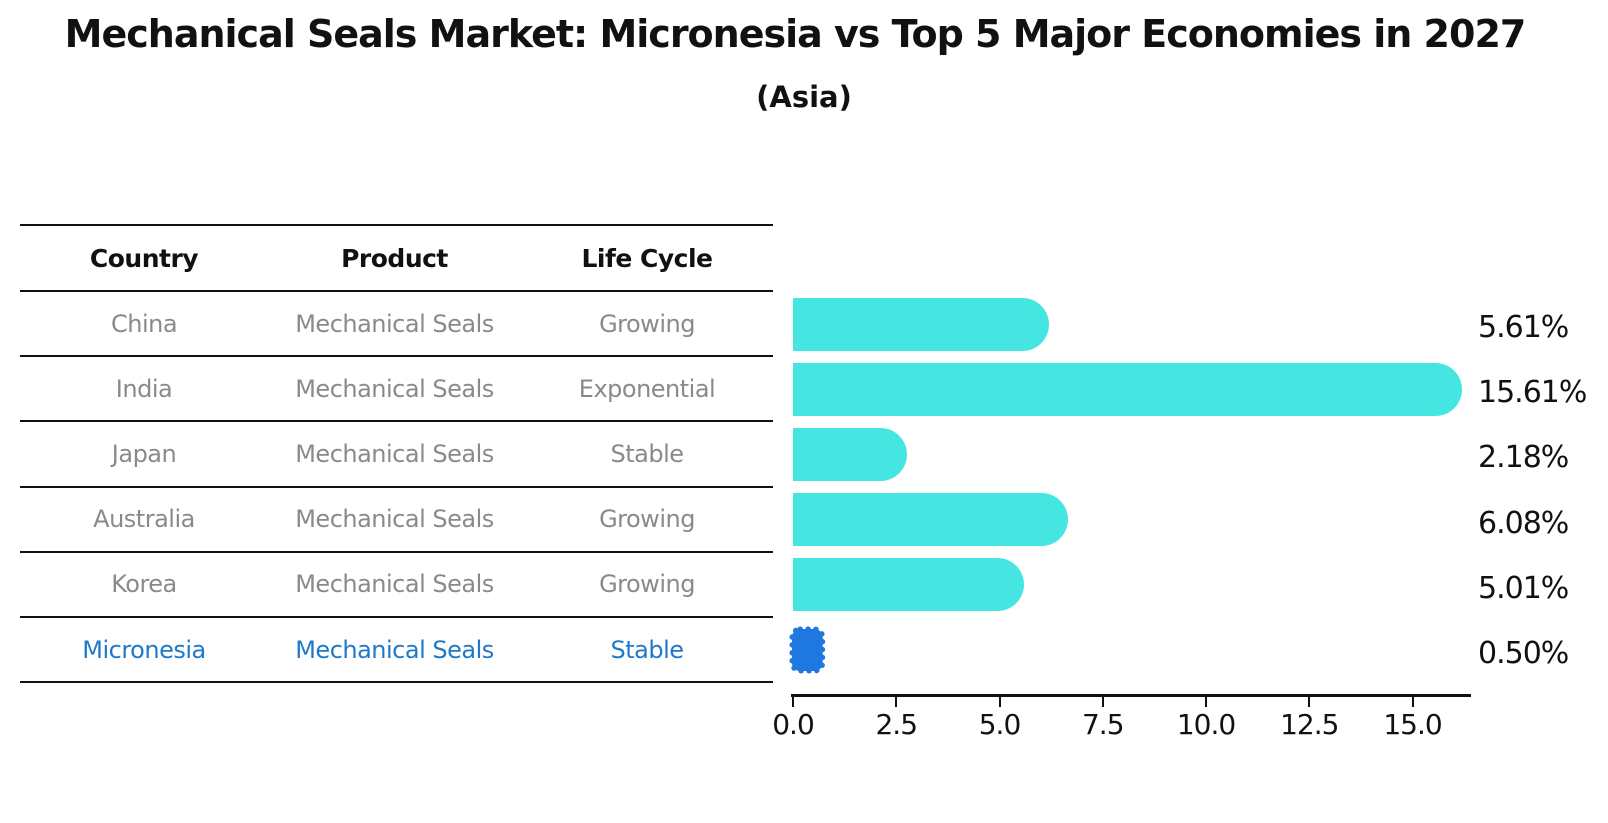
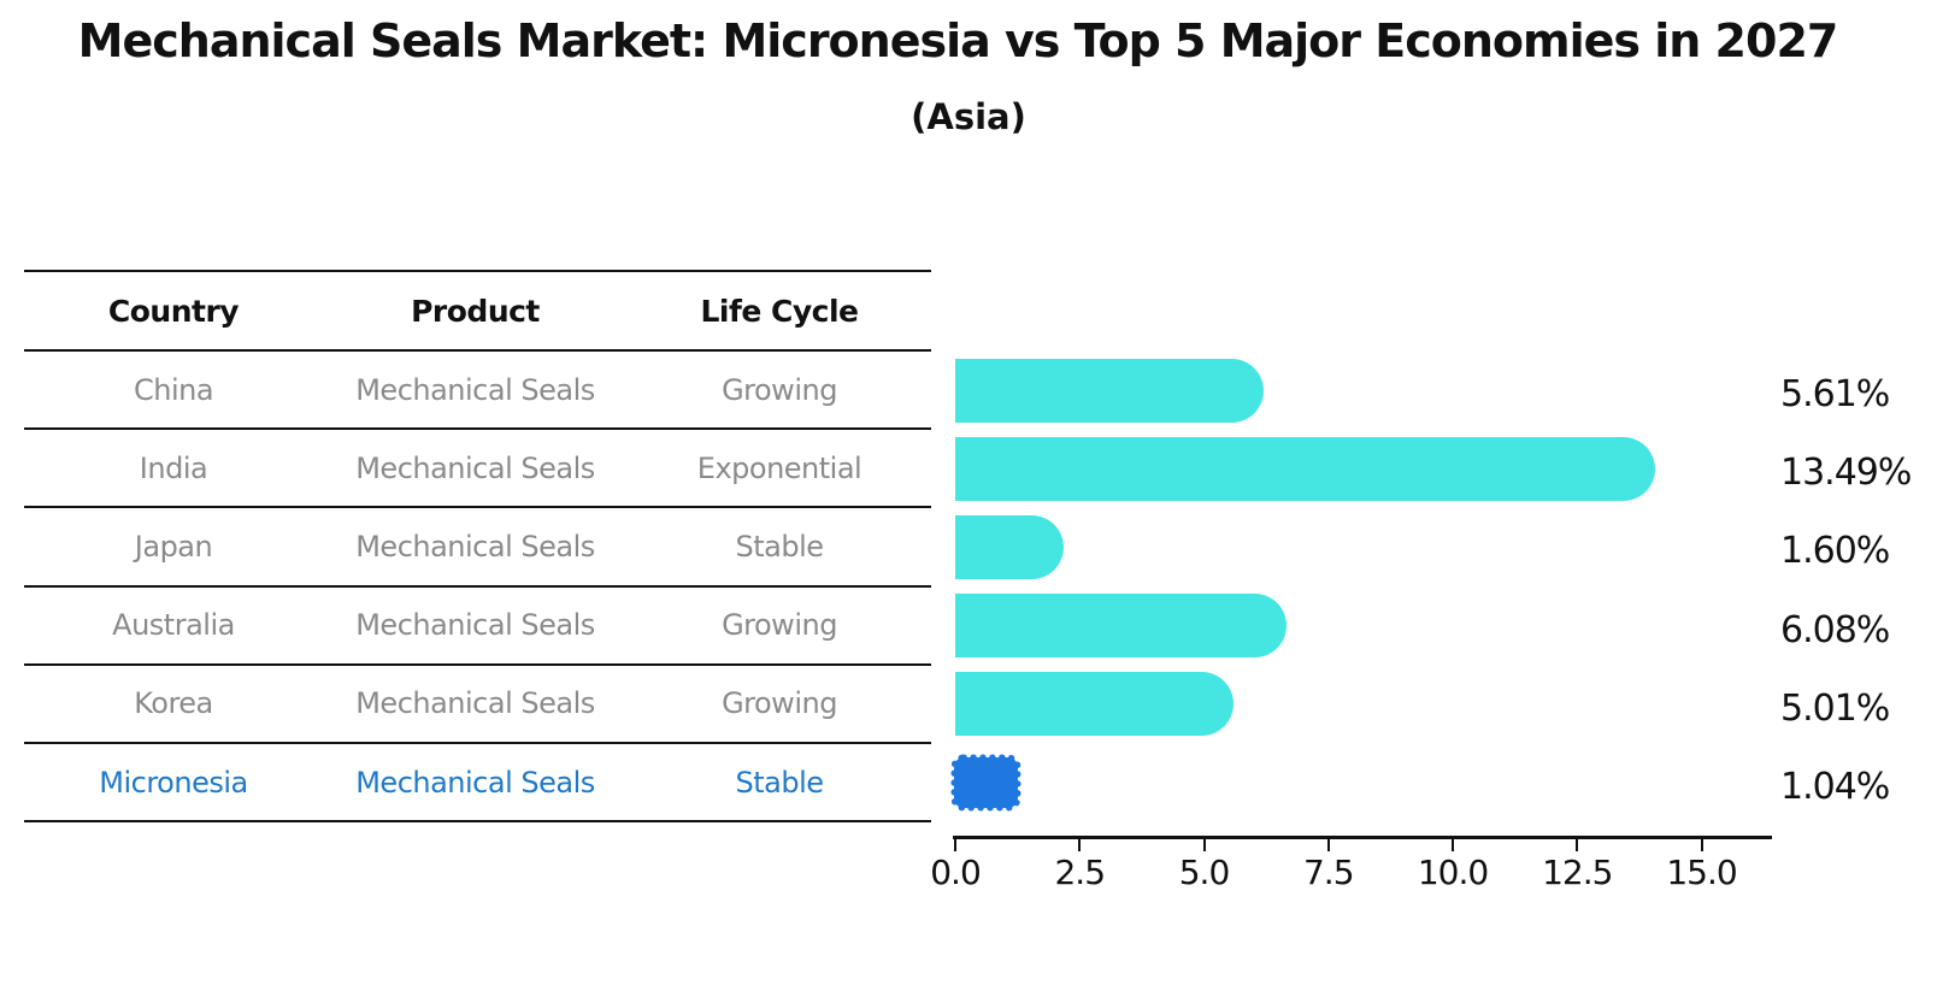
India: 15.61% -> 13.49%
Japan: 2.18% -> 1.60%
Micronesia: 0.50% -> 1.04%
